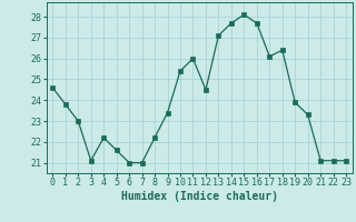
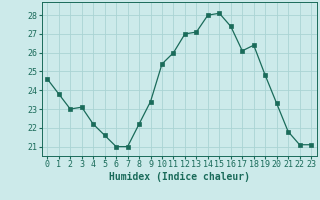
3: 21.1 -> 23.1
12: 24.5 -> 27.0
14: 27.7 -> 28.0
16: 27.7 -> 27.4
19: 23.9 -> 24.8
21: 21.1 -> 21.8
